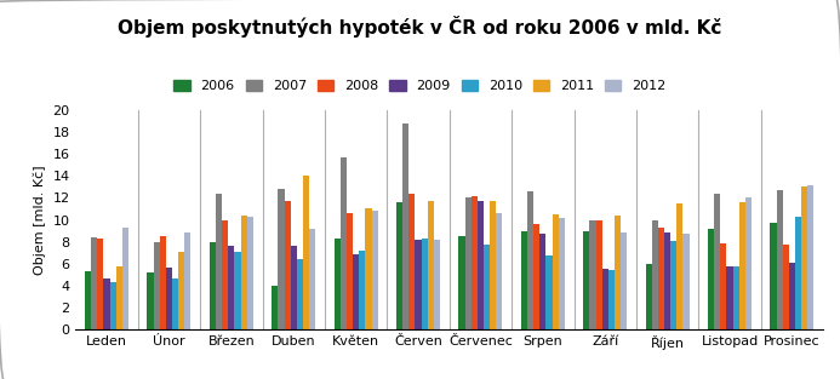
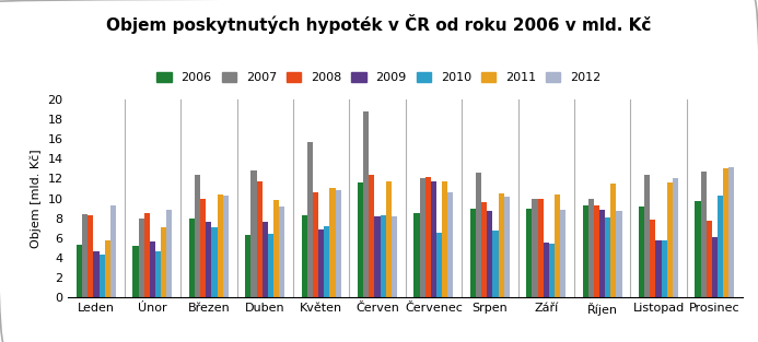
2006/Duben: 4.0 -> 6.3
2011/Duben: 14.0 -> 9.8
2010/Červenec: 7.8 -> 6.5
2006/Říjen: 6.0 -> 9.3
